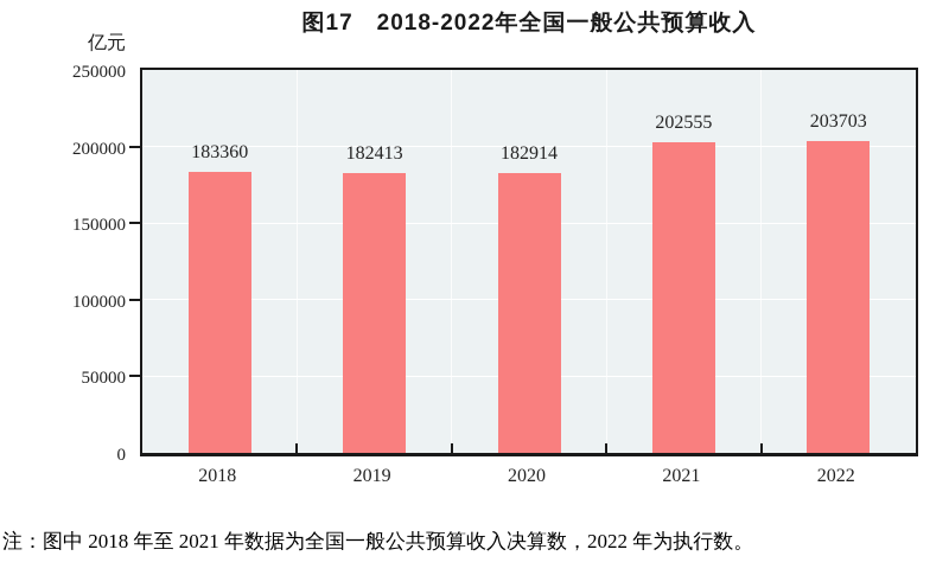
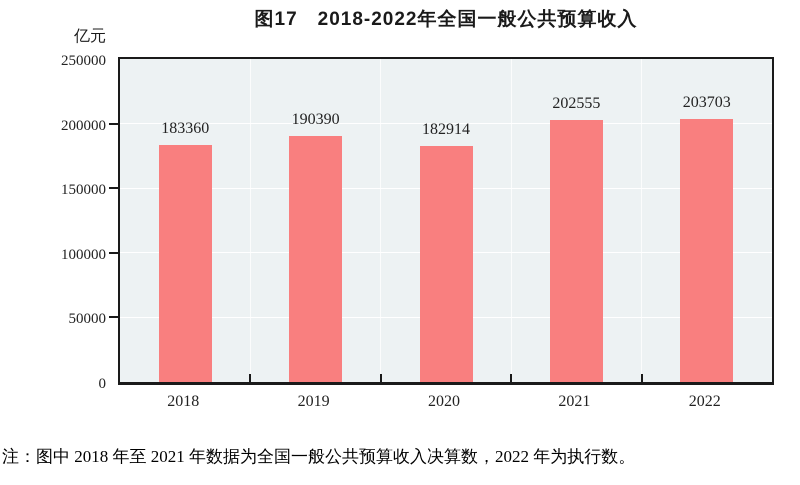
2019: 182413 -> 190390
